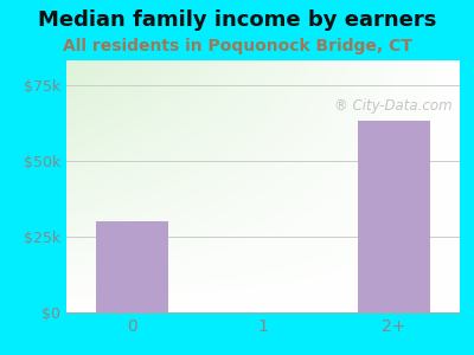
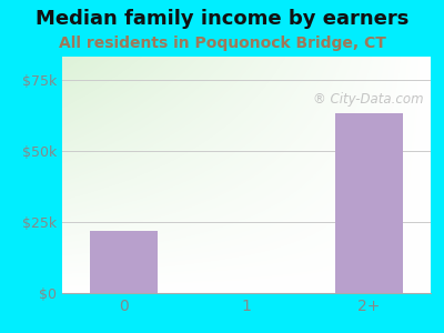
0: $30k -> $22k
